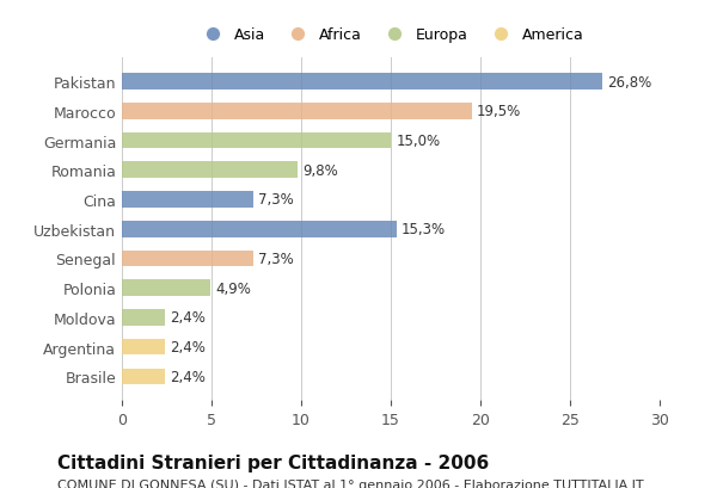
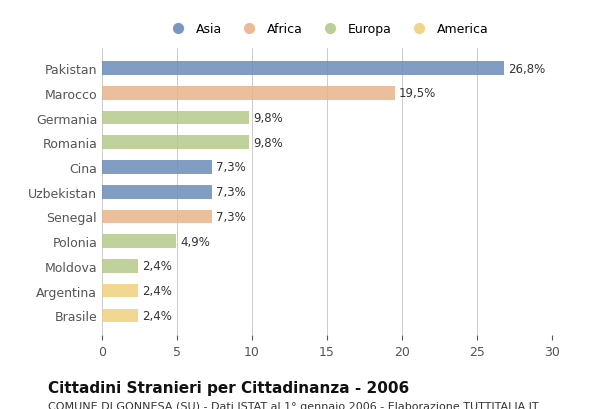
Germania: 15,0% -> 9,8%
Uzbekistan: 15,3% -> 7,3%
